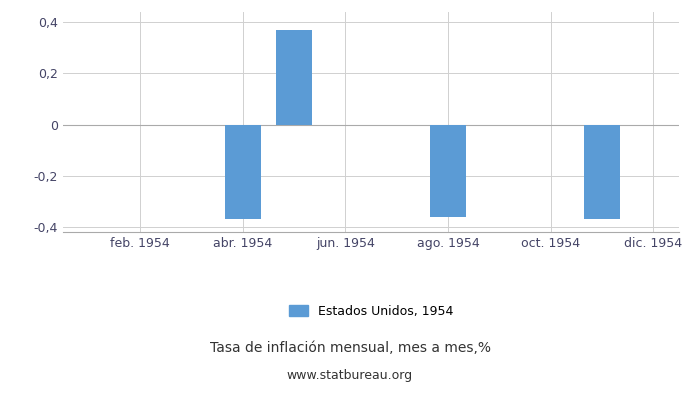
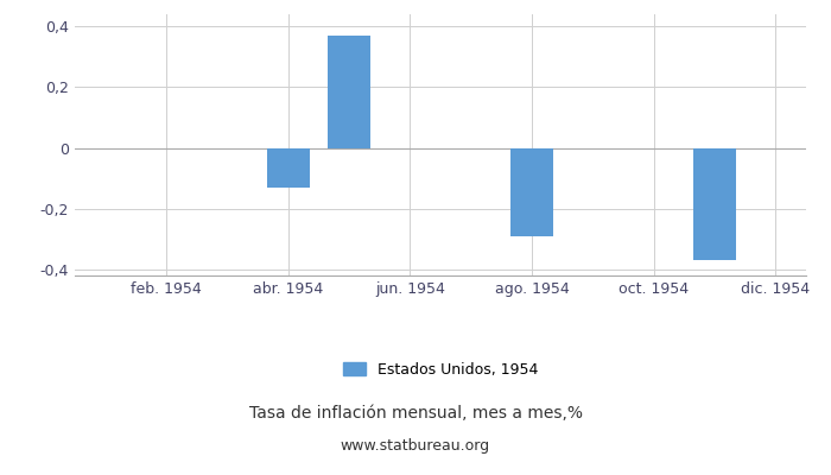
abr. 1954: -0,37 -> -0,13
ago. 1954: -0,36 -> -0,29
